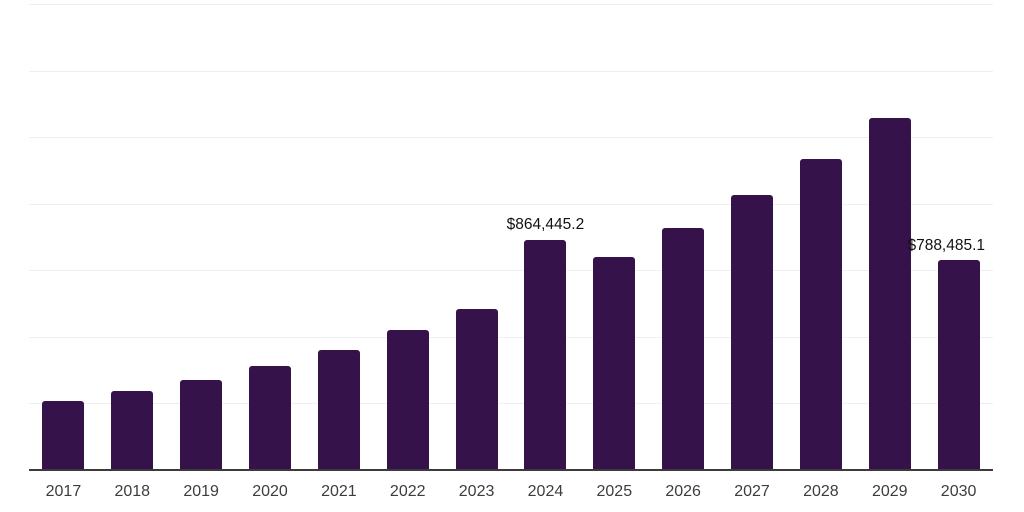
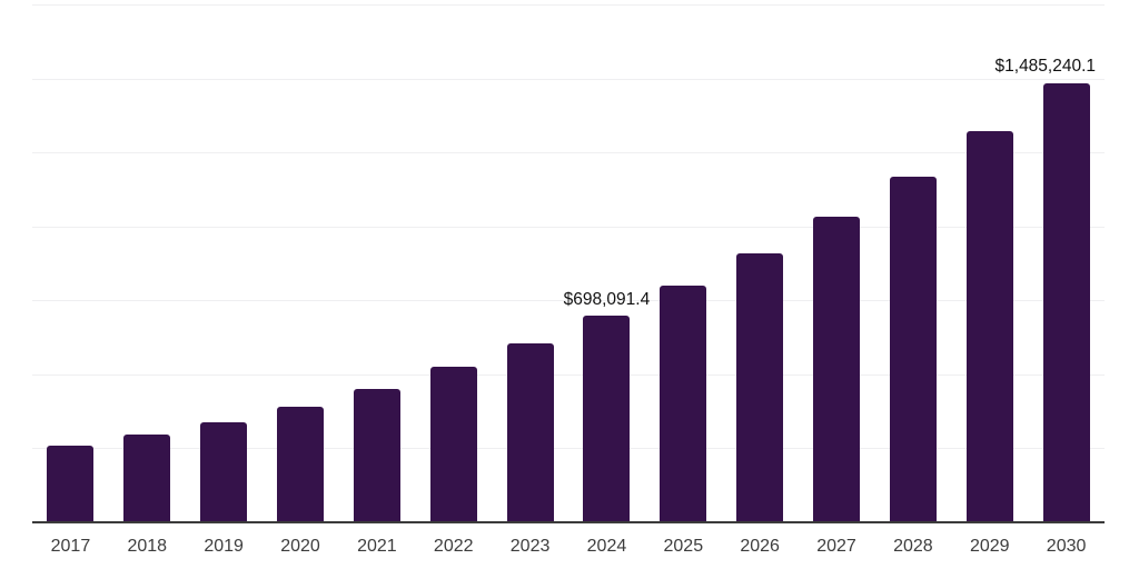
2024: $864,445.2 -> $698,091.4
2030: $788,485.1 -> $1,485,240.1
